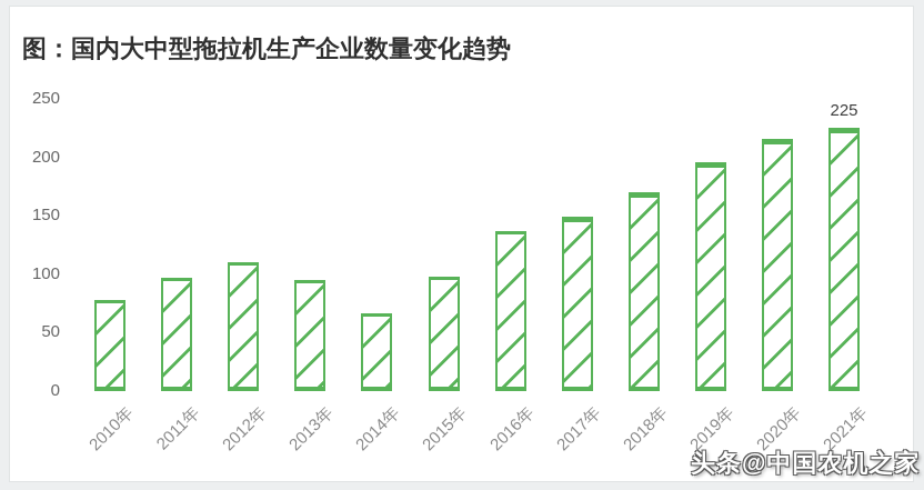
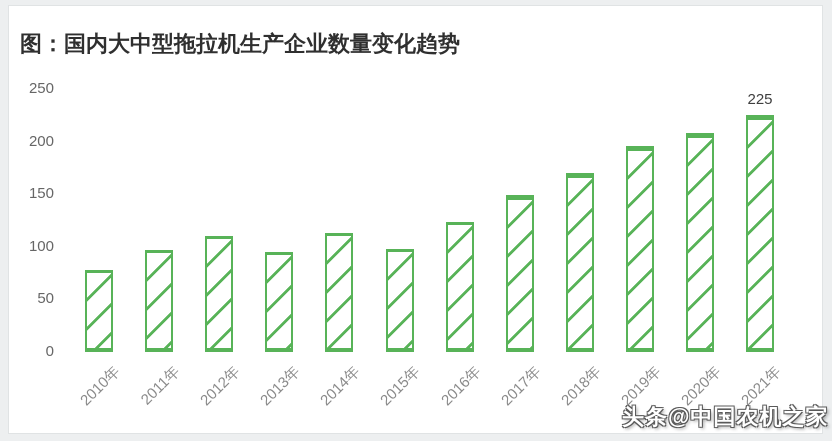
2014年: 67 -> 113
2016年: 137 -> 124
2020年: 216 -> 208
